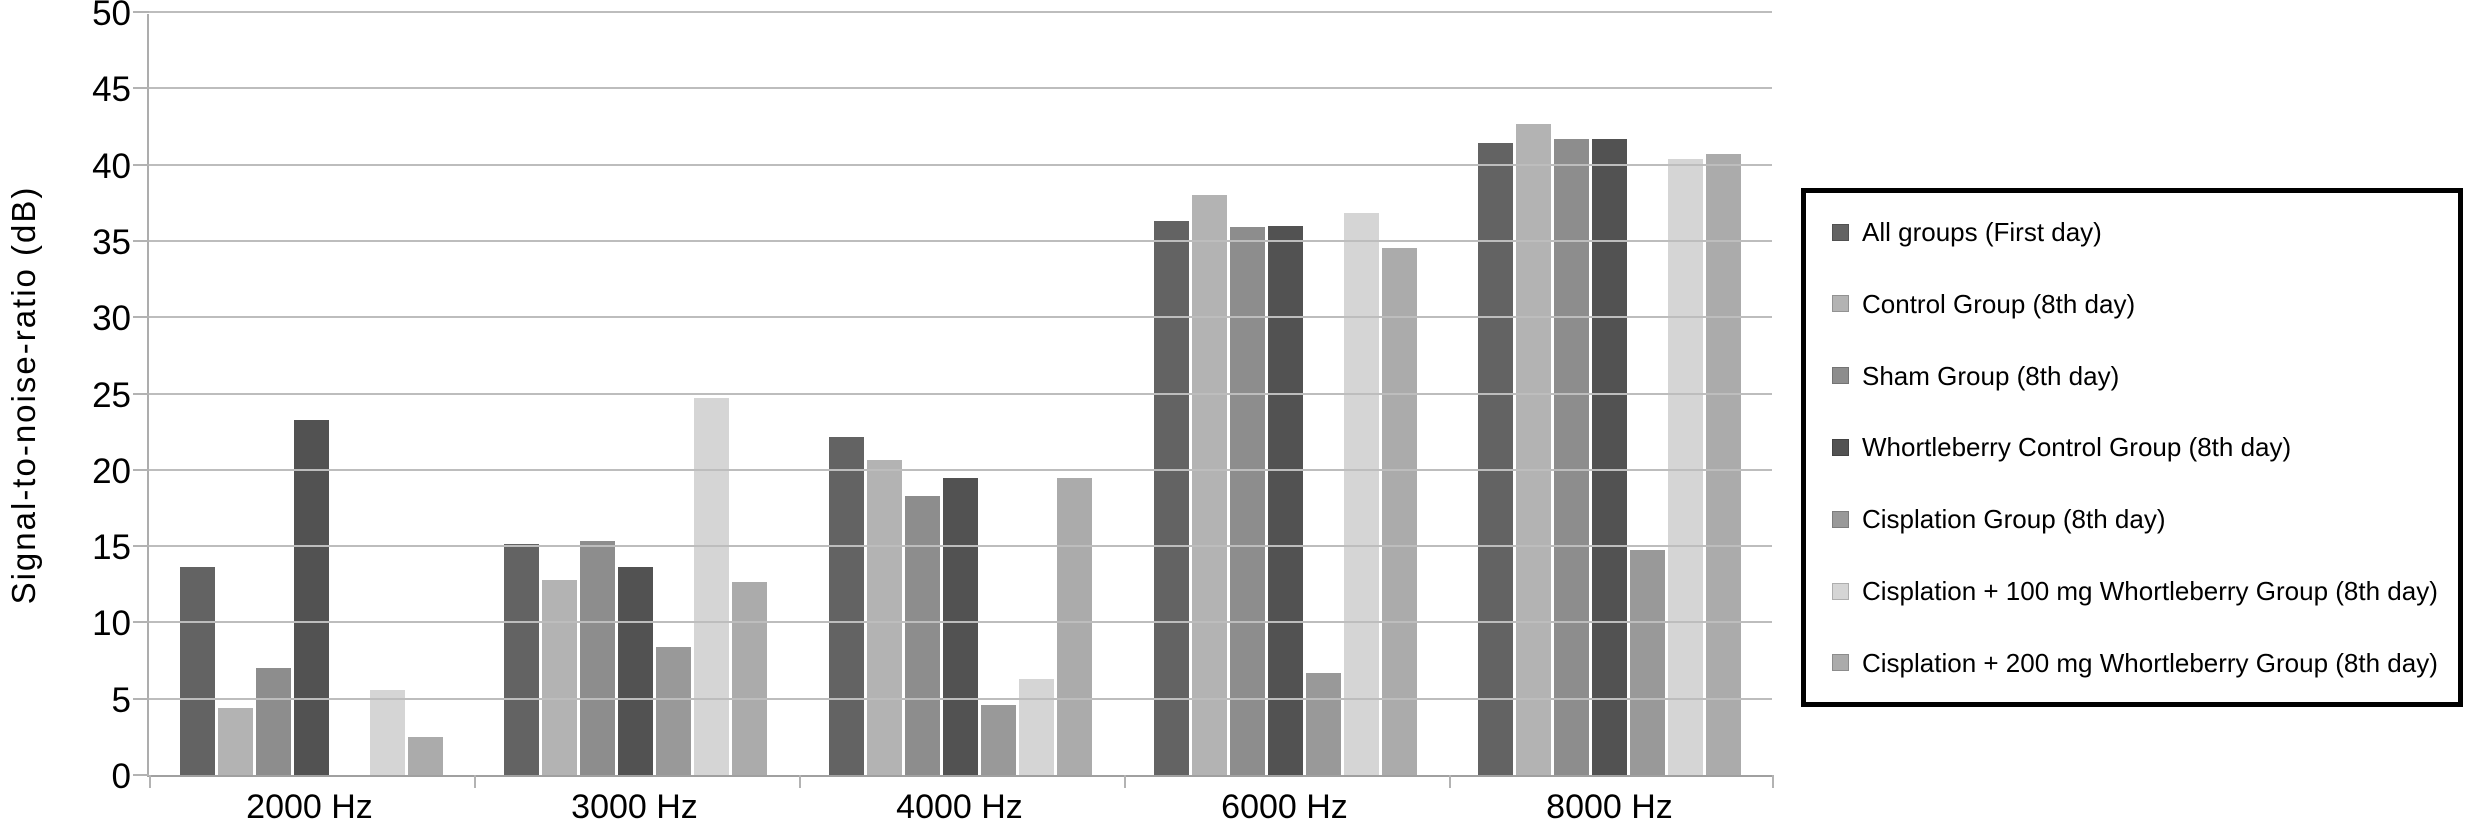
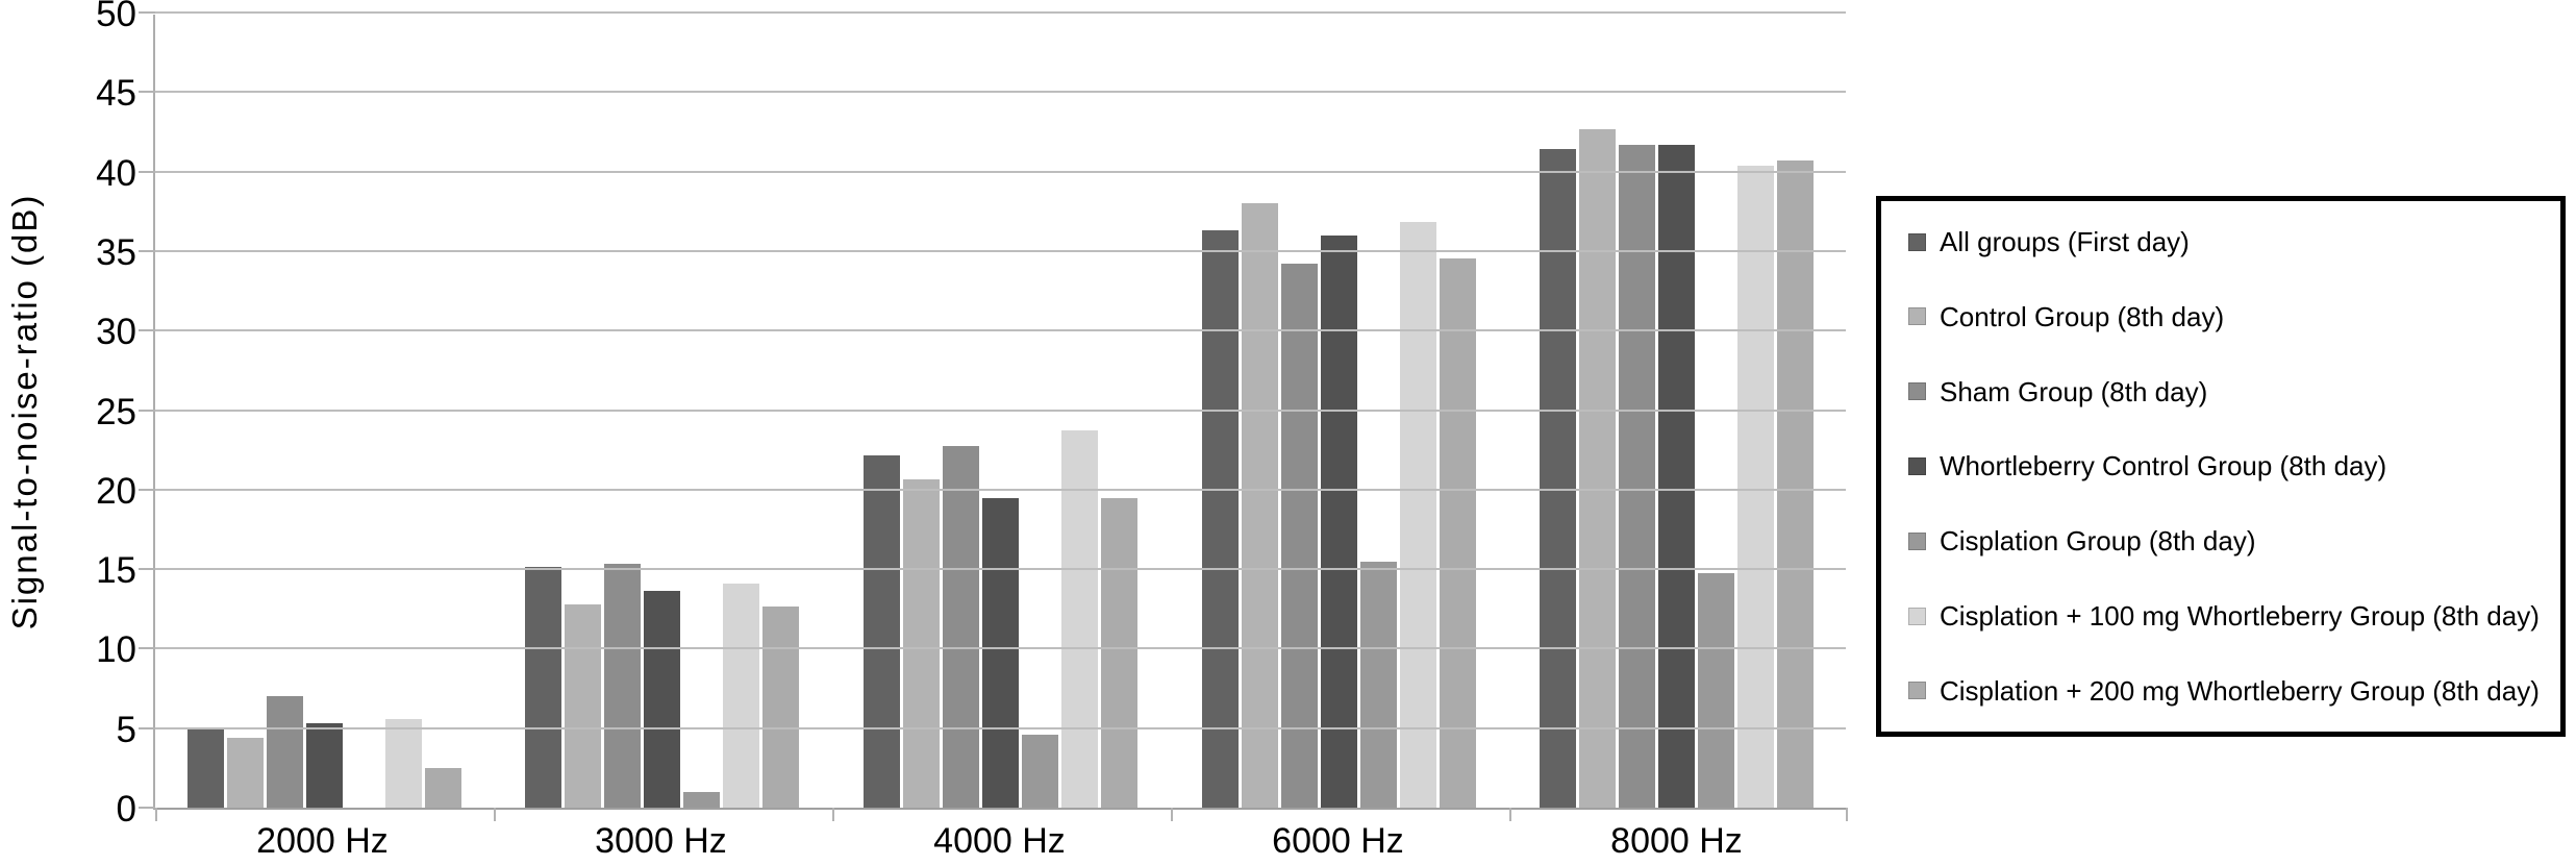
All groups (First day)/2000 Hz: 13.7 -> 4.9
Whortleberry Control Group (8th day)/2000 Hz: 23.3 -> 5.3
Cisplation Group (8th day)/3000 Hz: 8.4 -> 1.0
Cisplation + 100 mg Whortleberry Group (8th day)/3000 Hz: 24.8 -> 14.1
Sham Group (8th day)/4000 Hz: 18.3 -> 22.8
Cisplation + 100 mg Whortleberry Group (8th day)/4000 Hz: 6.3 -> 23.8
Sham Group (8th day)/6000 Hz: 36.0 -> 34.3
Cisplation Group (8th day)/6000 Hz: 6.7 -> 15.5
